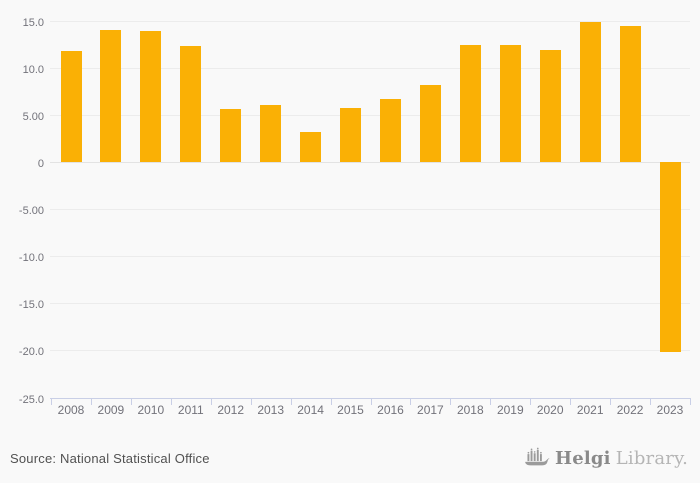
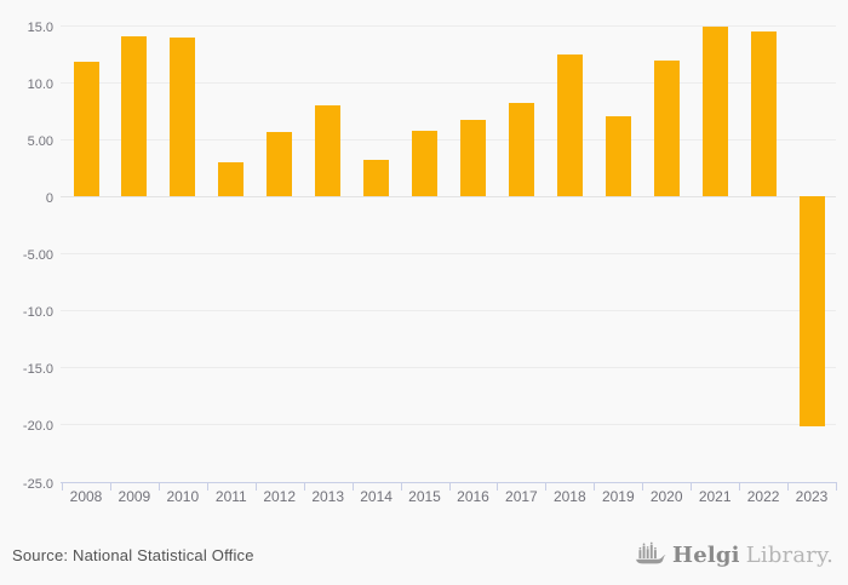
2011: 12 -> 3
2013: 6 -> 8
2019: 12 -> 7
